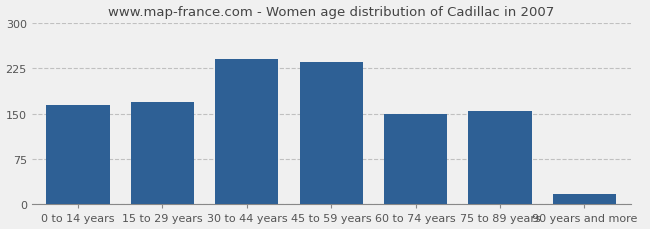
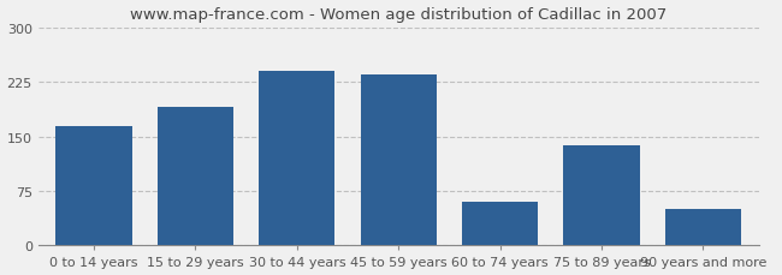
15 to 29 years: 170 -> 190
60 to 74 years: 150 -> 60
75 to 89 years: 155 -> 138
90 years and more: 18 -> 50
